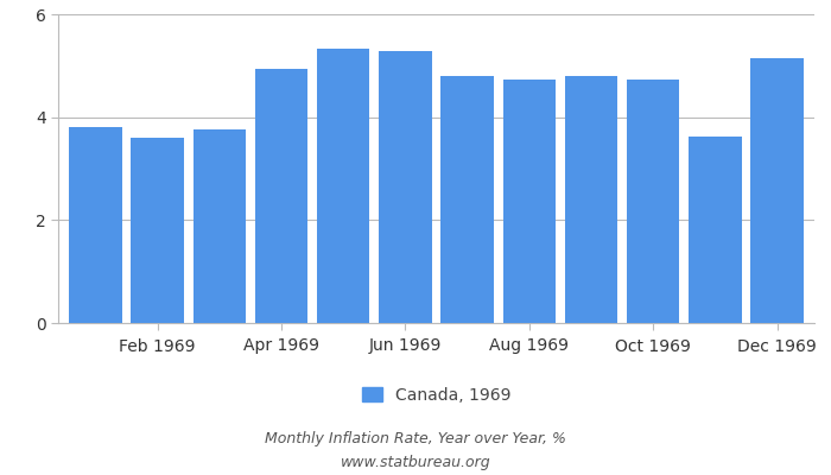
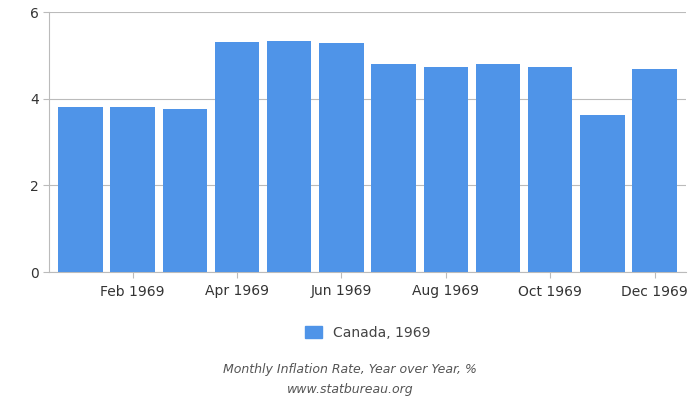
Feb 1969: 3.60 -> 3.80
Apr 1969: 4.95 -> 5.30
Dec 1969: 5.15 -> 4.69
